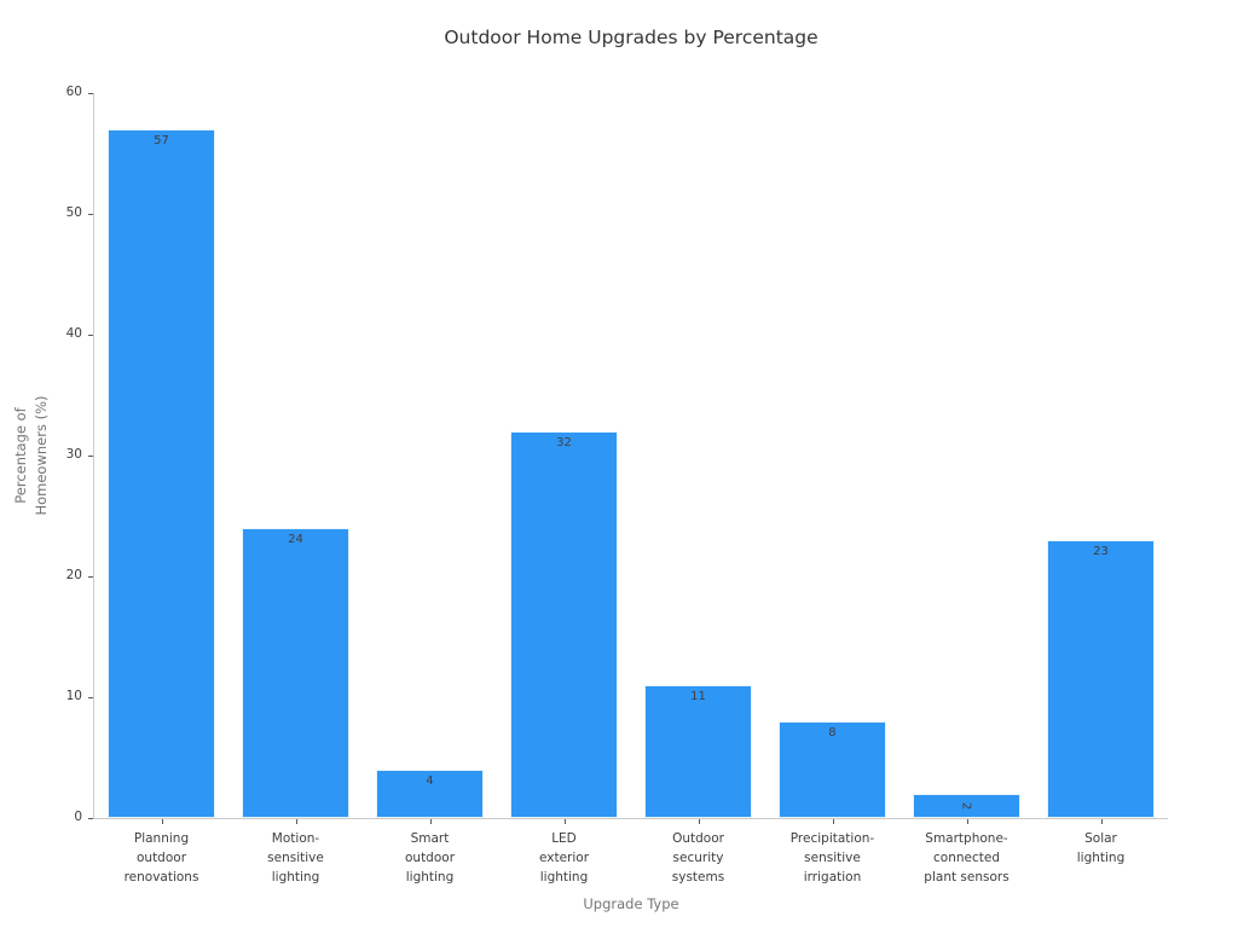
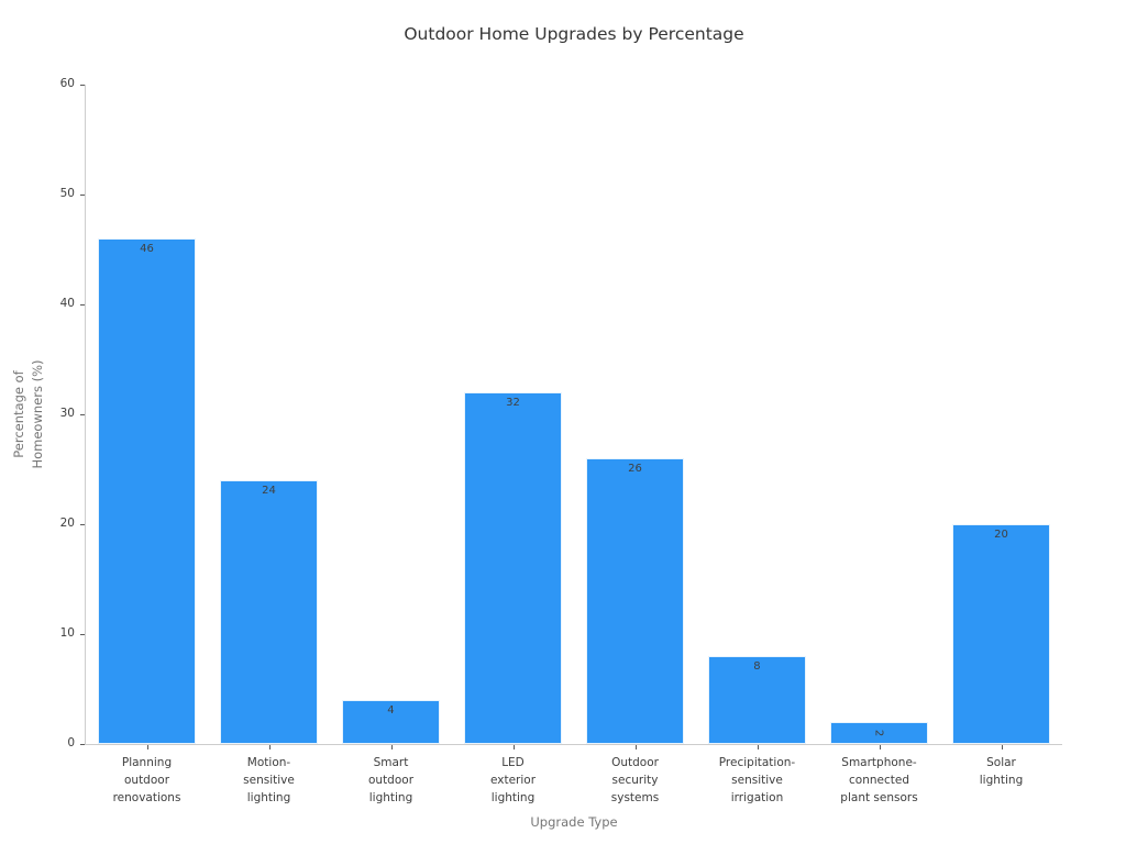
Planning outdoor renovations: 57 -> 46
Outdoor security systems: 11 -> 26
Solar lighting: 23 -> 20
